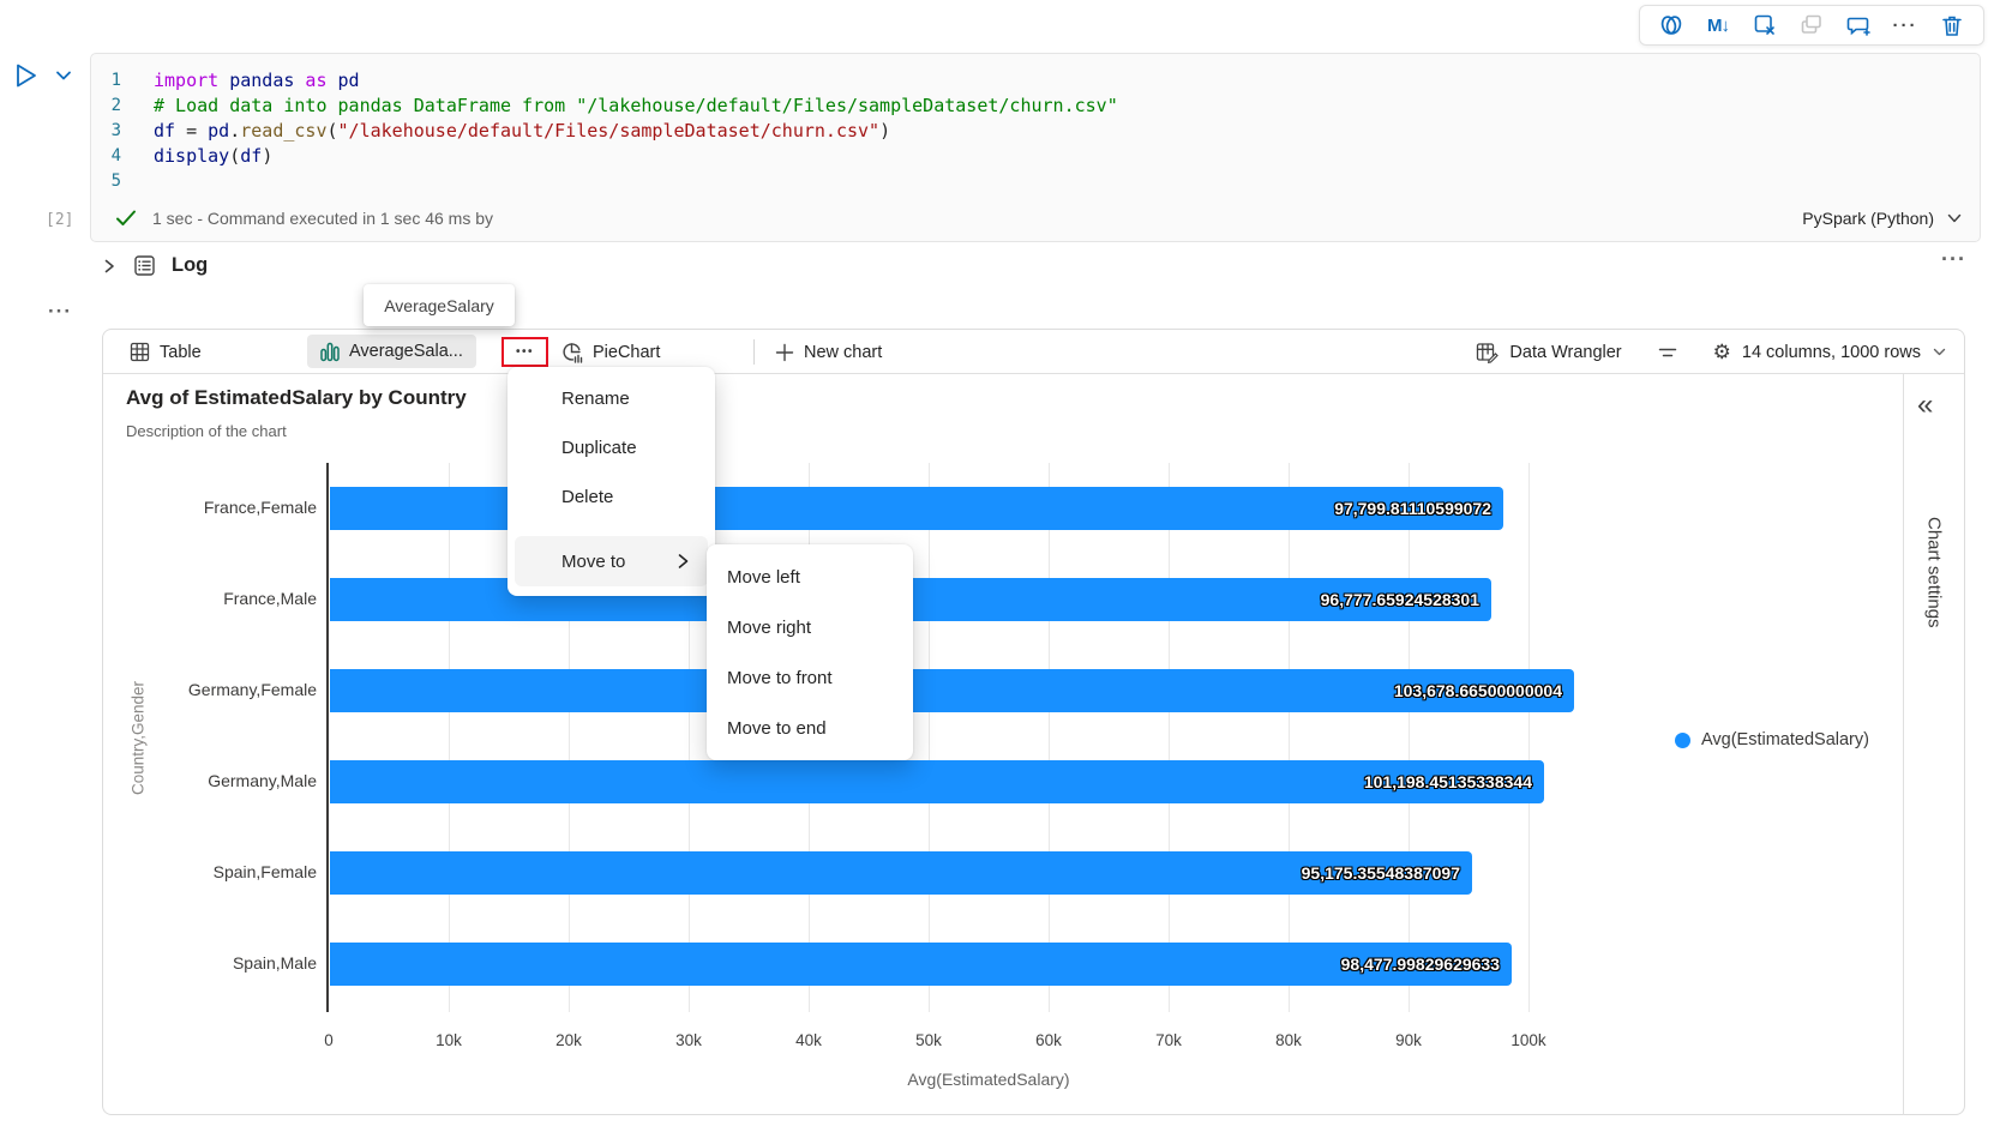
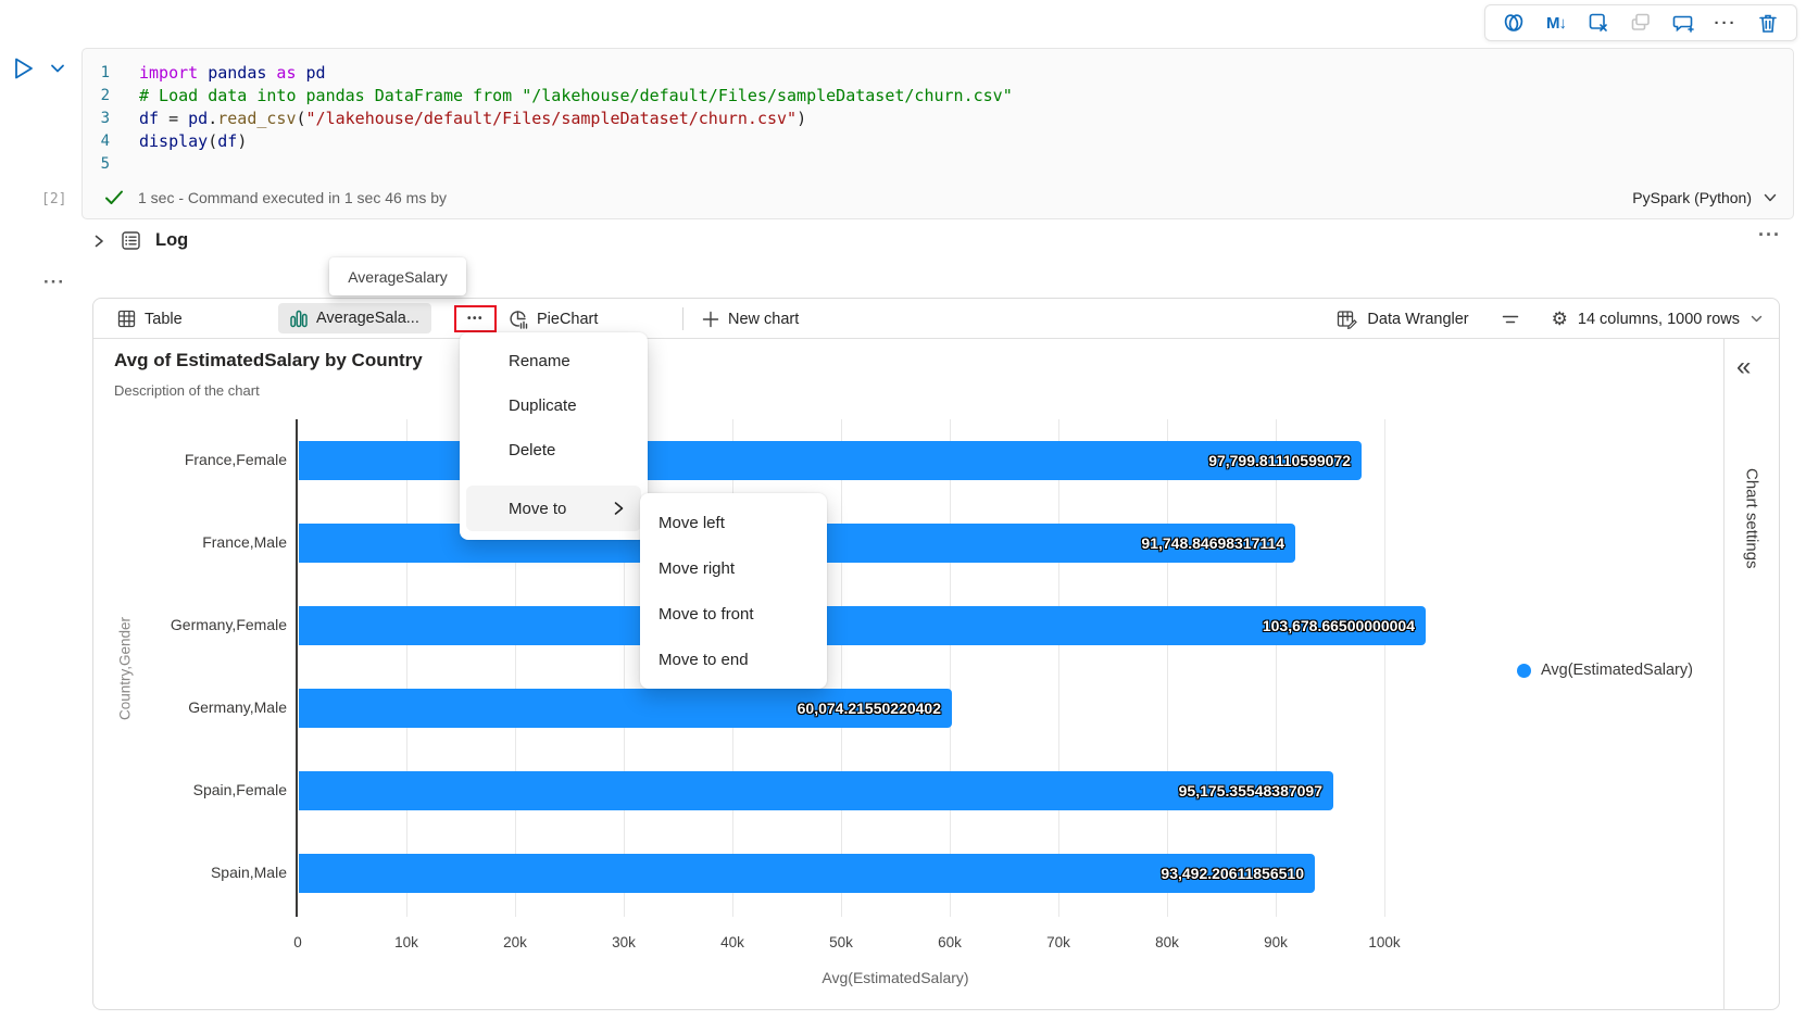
France,Male: 96,777.65924528301 -> 91,748.84698317114
Germany,Male: 101,198.45135338344 -> 60,074.21550220402
Spain,Male: 98,477.99829629633 -> 93,492.20611856510
